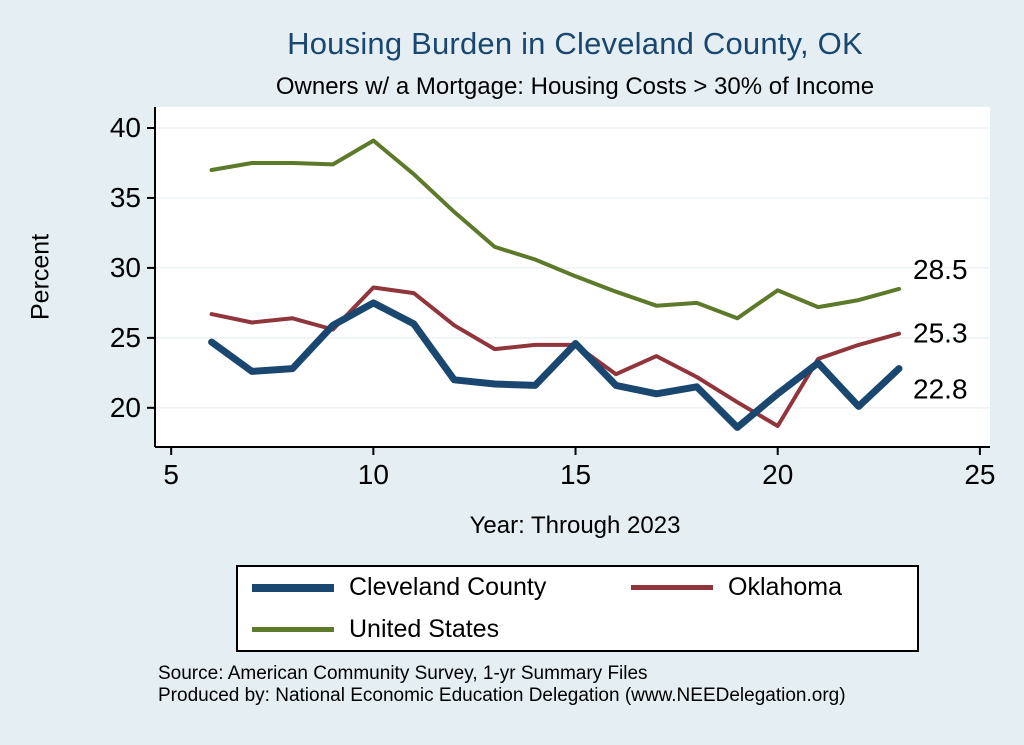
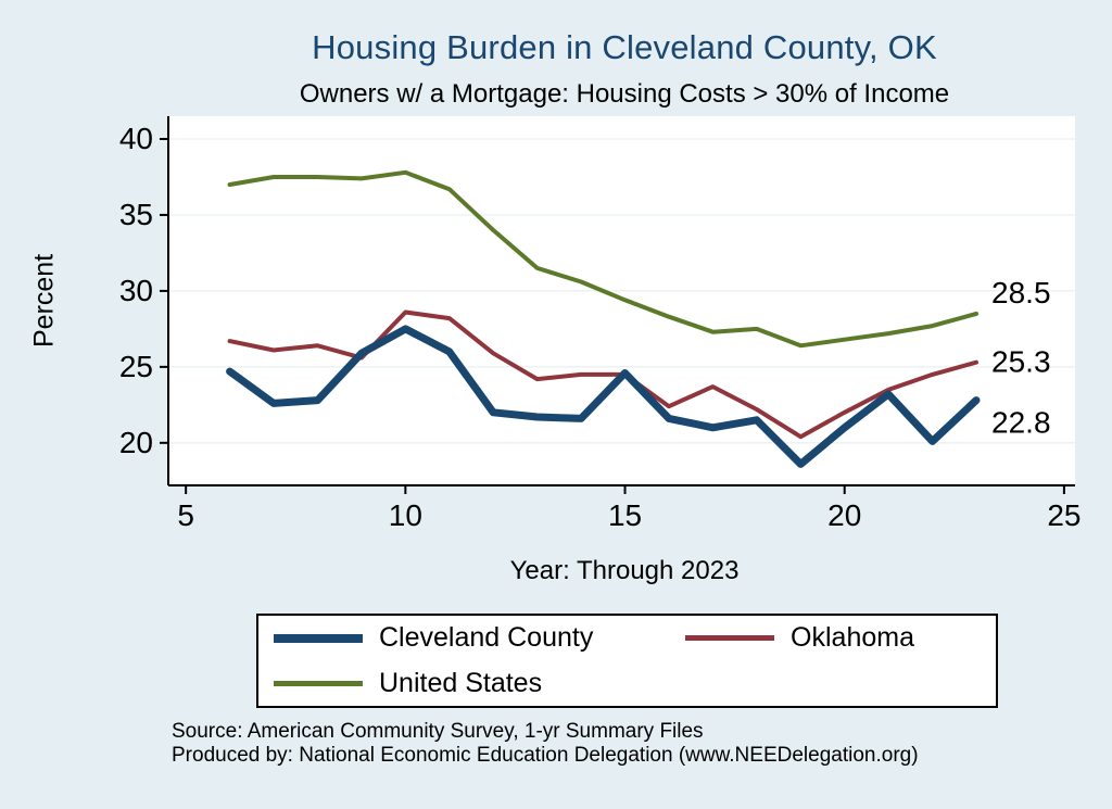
United States/10: 39.1 -> 37.8
Oklahoma/20: 18.7 -> 22.0
United States/20: 28.4 -> 26.8
